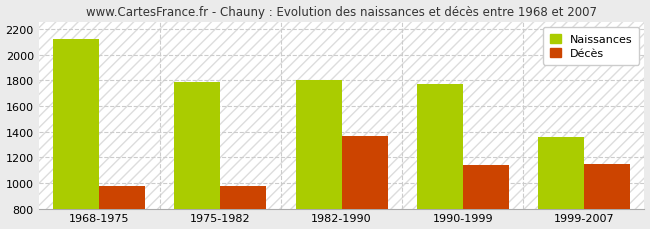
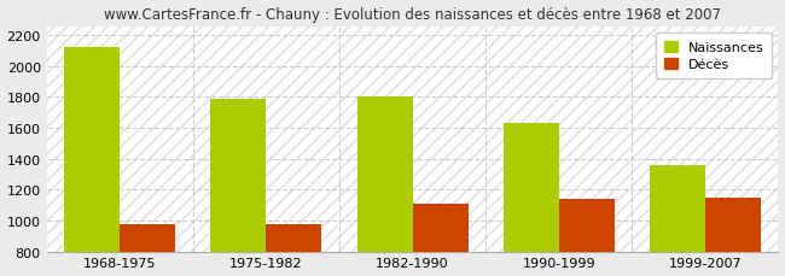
Décès/1982-1990: 1370 -> 1110
Naissances/1990-1999: 1770 -> 1630
